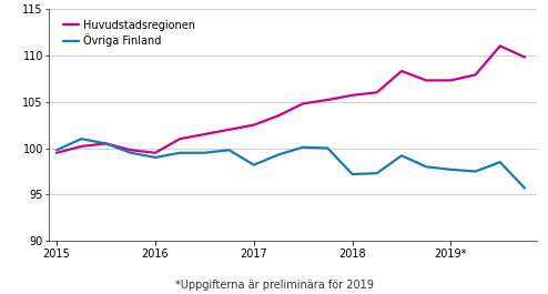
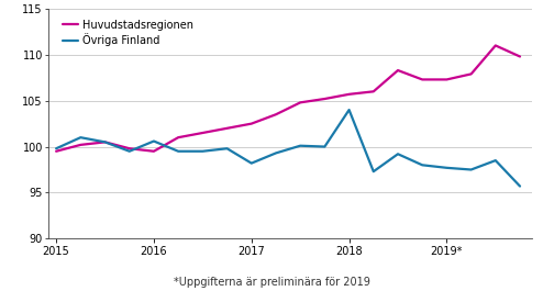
Övriga Finland/2016: 99.0 -> 100.6
Övriga Finland/2018: 97.2 -> 104.0
